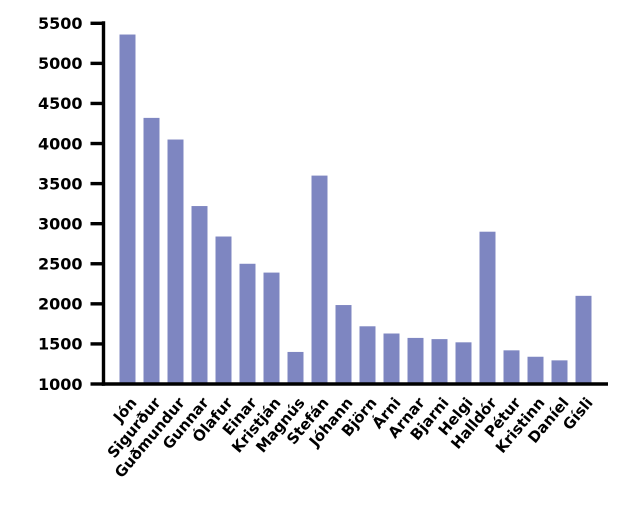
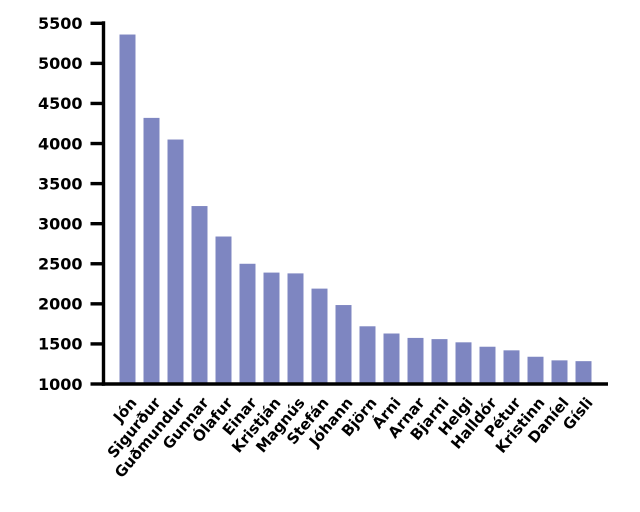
Magnús: 1400 -> 2400
Stefán: 3600 -> 2200
Halldór: 2900 -> 1500
Gísli: 2100 -> 1300
